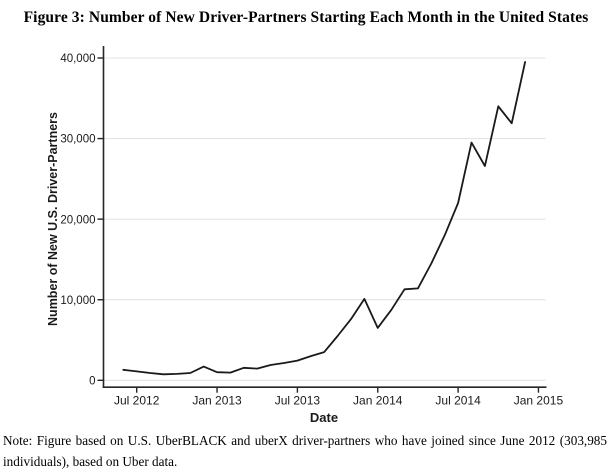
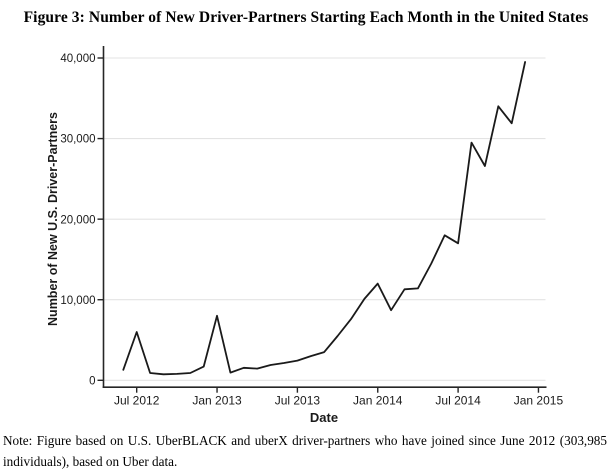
Jul 2012: 1000 -> 6000
Jan 2013: 1000 -> 8000
Jan 2014: 6000 -> 12000
Jul 2014: 22000 -> 17000
